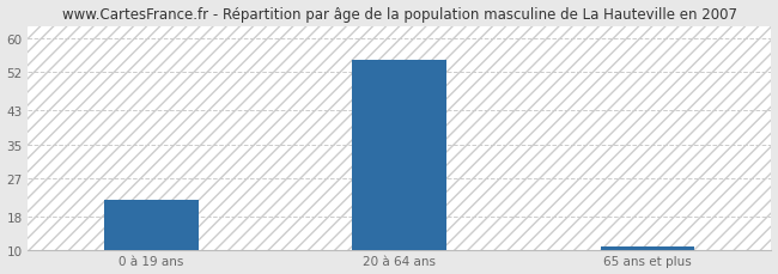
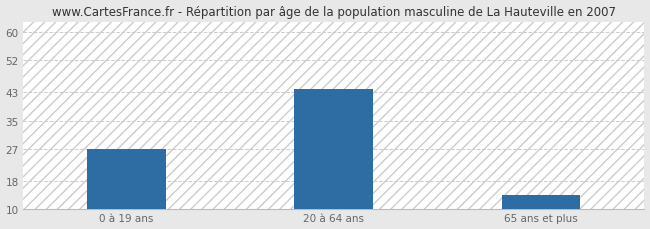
0 à 19 ans: 22 -> 27
20 à 64 ans: 55 -> 44
65 ans et plus: 11 -> 14
